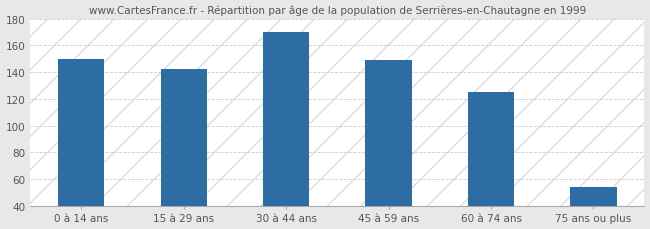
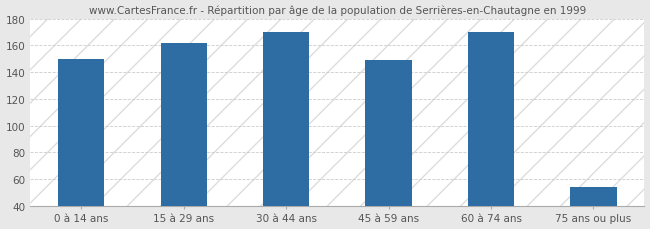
15 à 29 ans: 142 -> 162
60 à 74 ans: 125 -> 170
